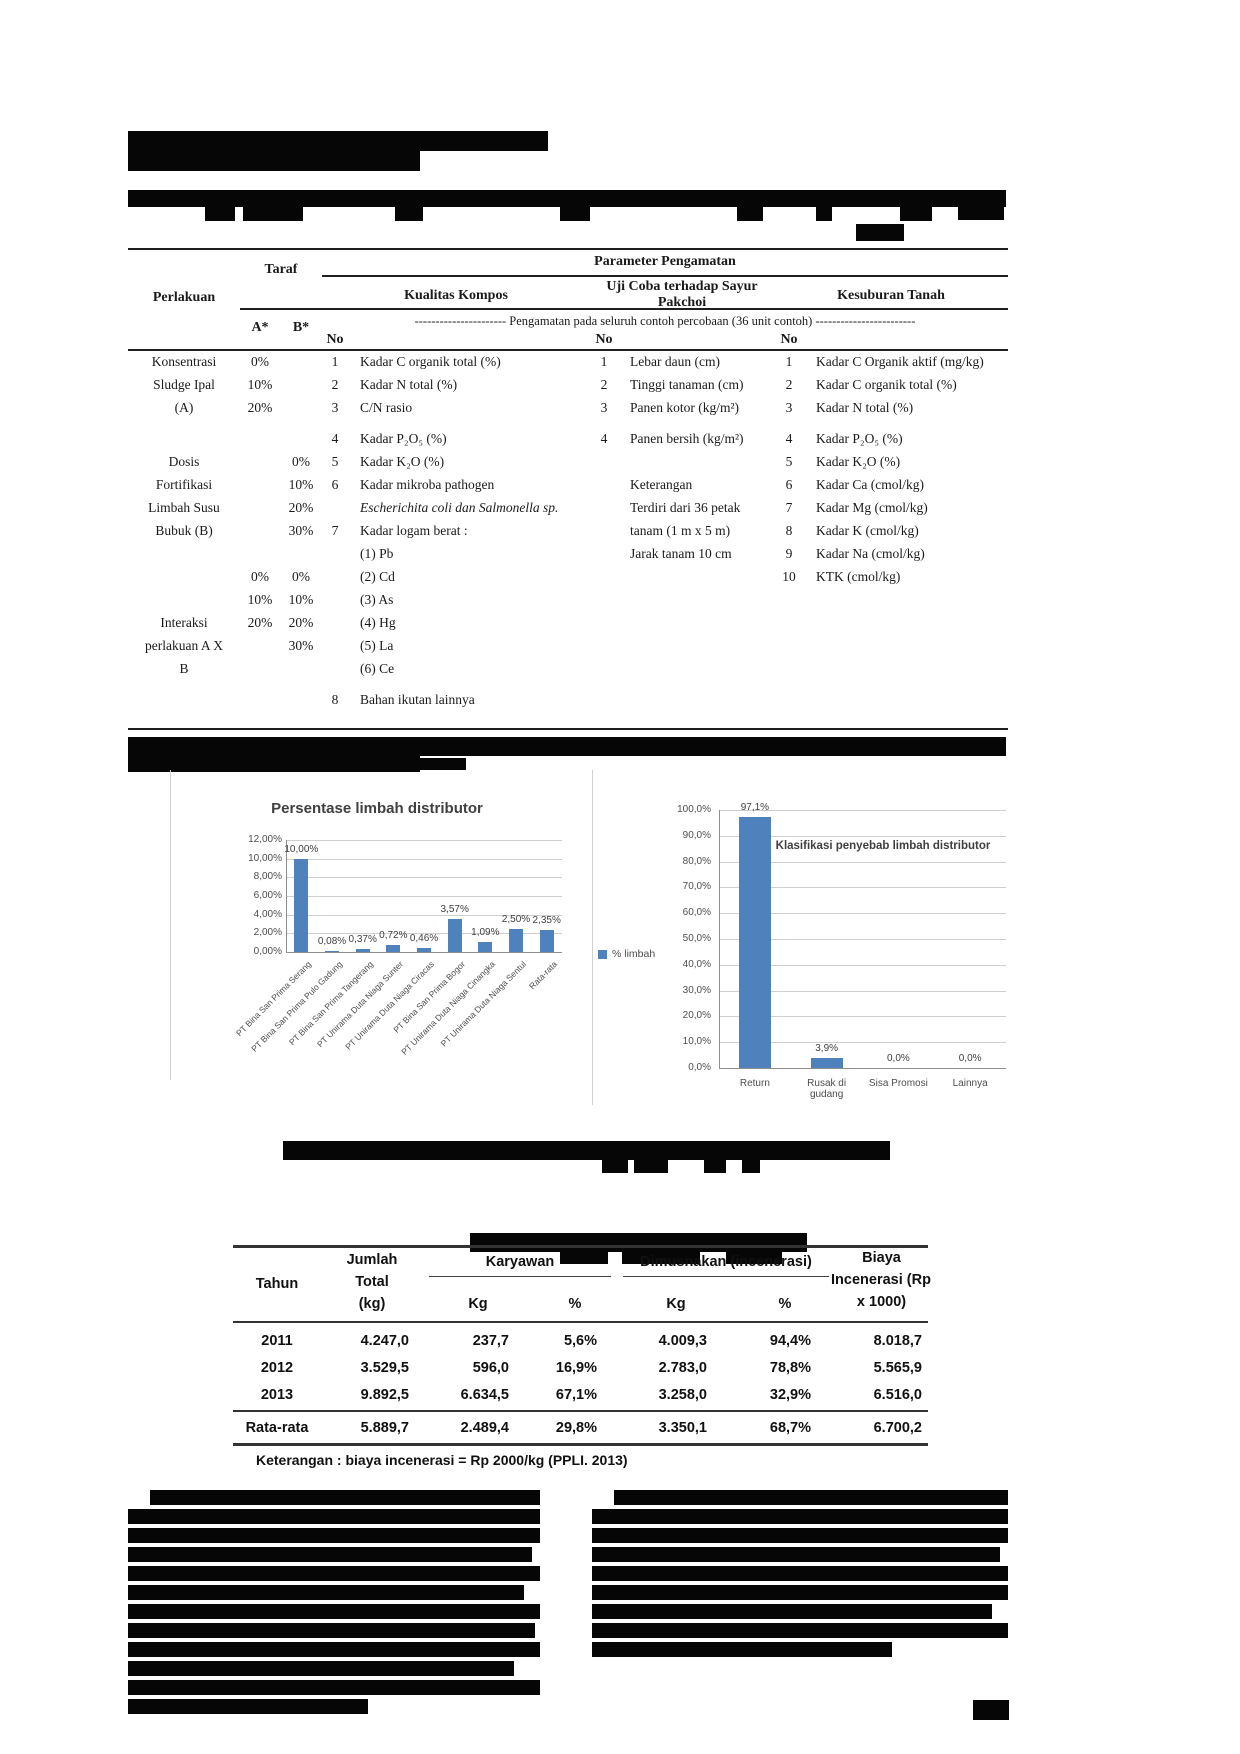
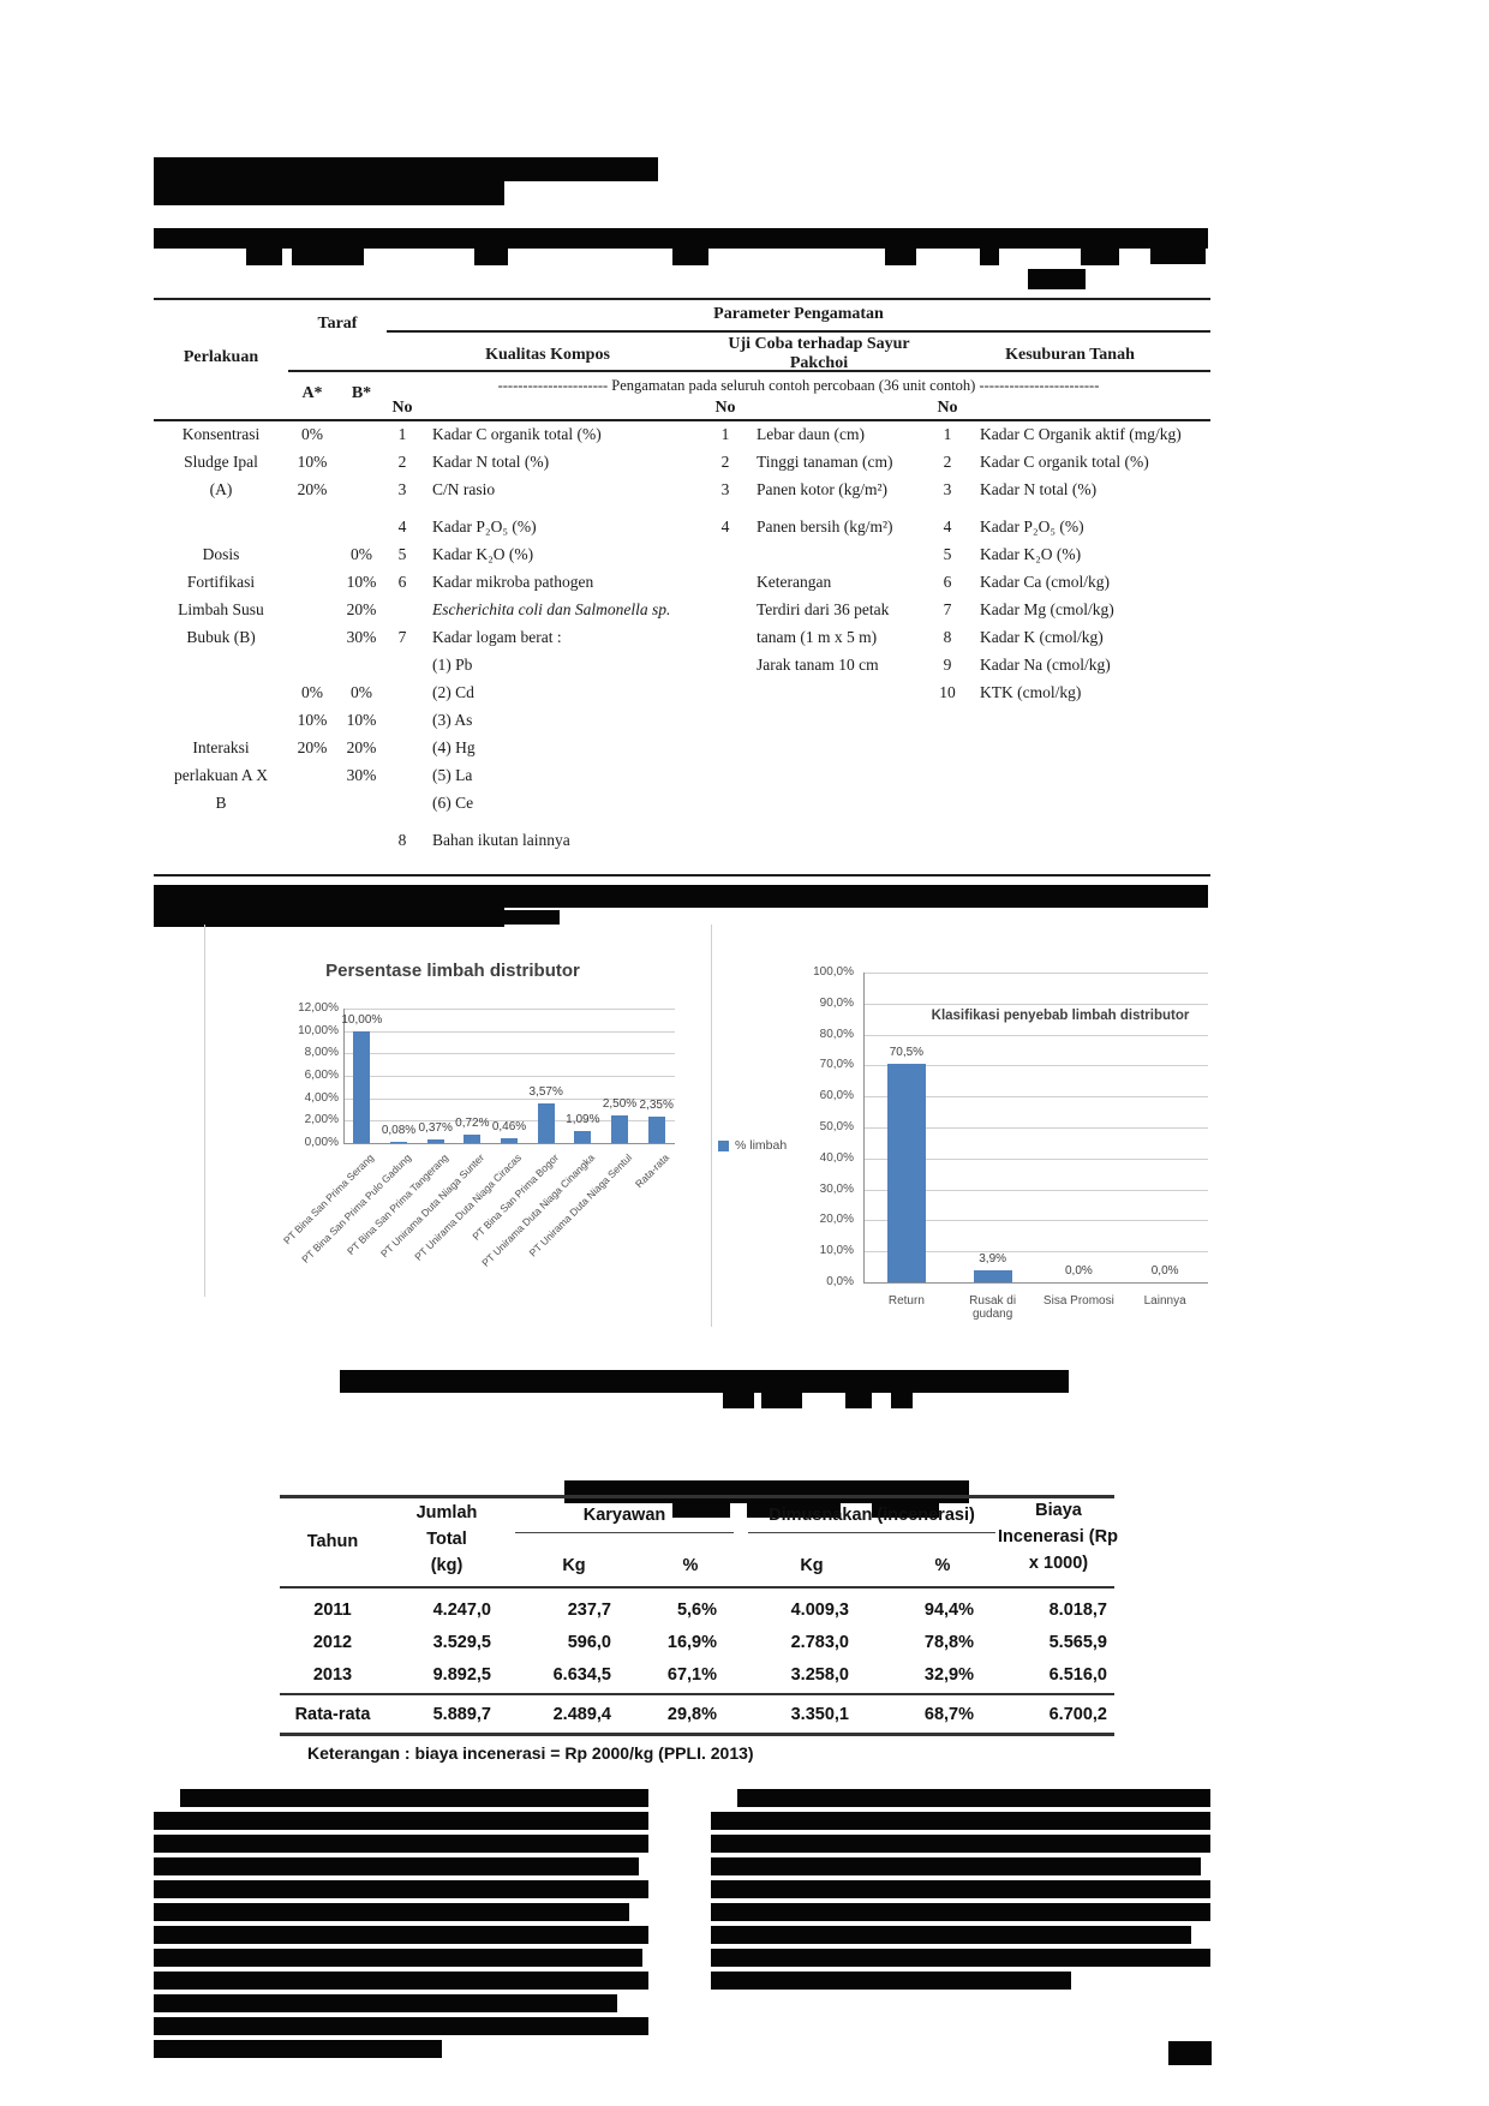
Klasifikasi penyebab limbah distributor/Return: 97,1% -> 70,5%
